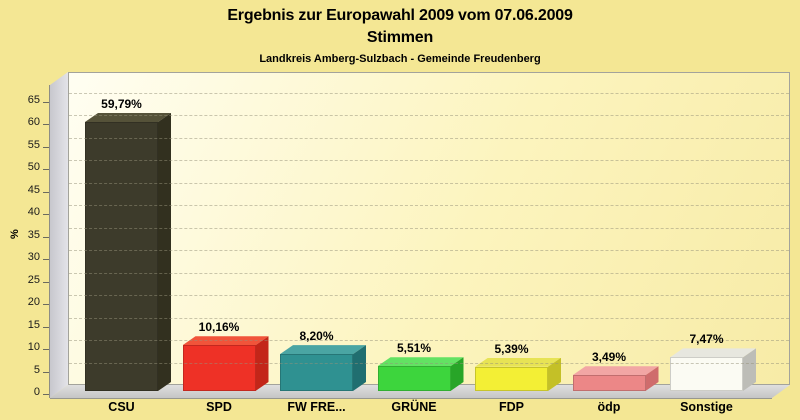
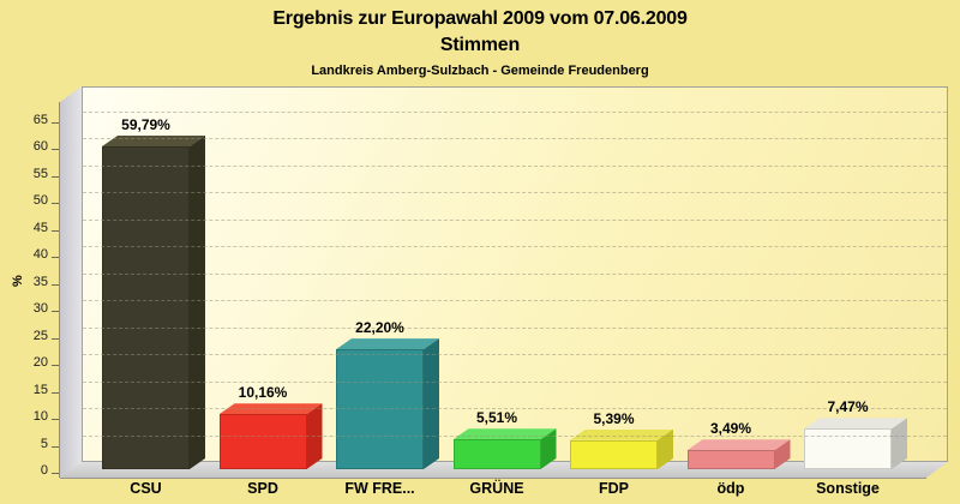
FW FRE...: 8,20% -> 22,20%
